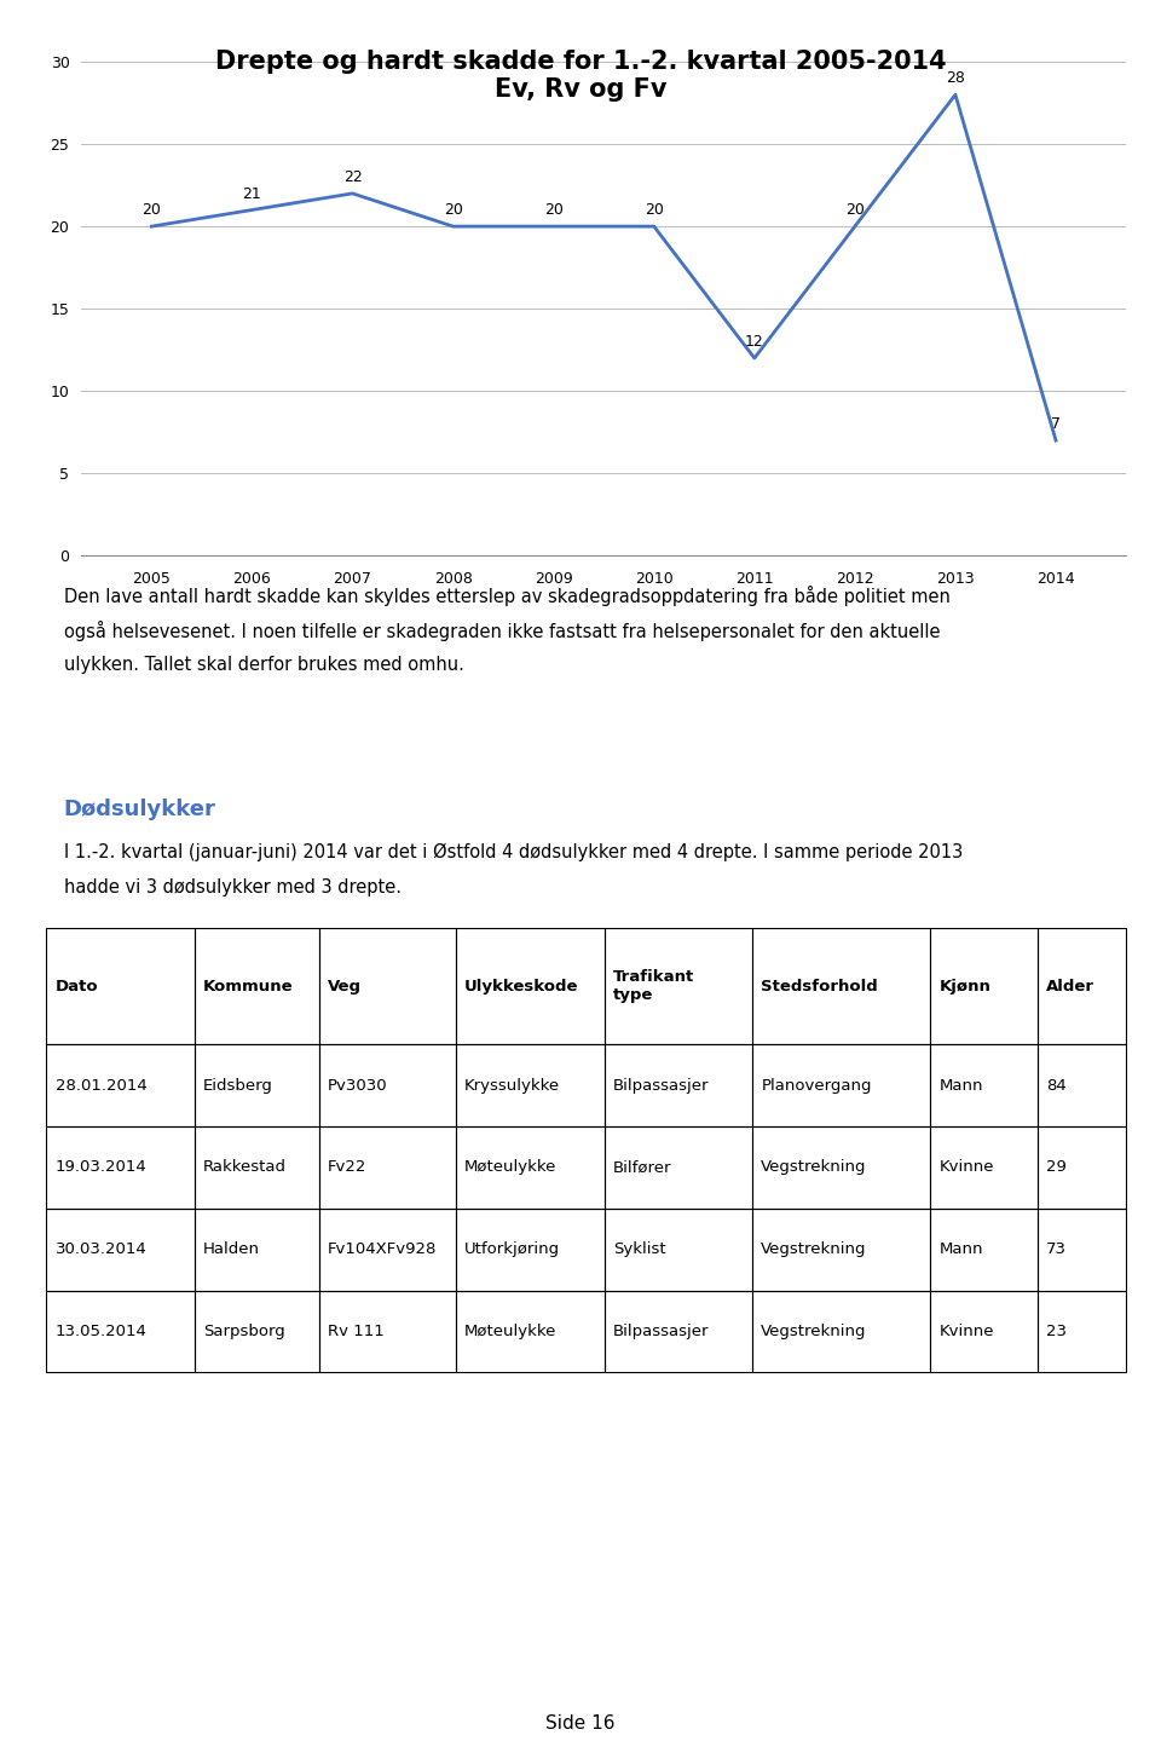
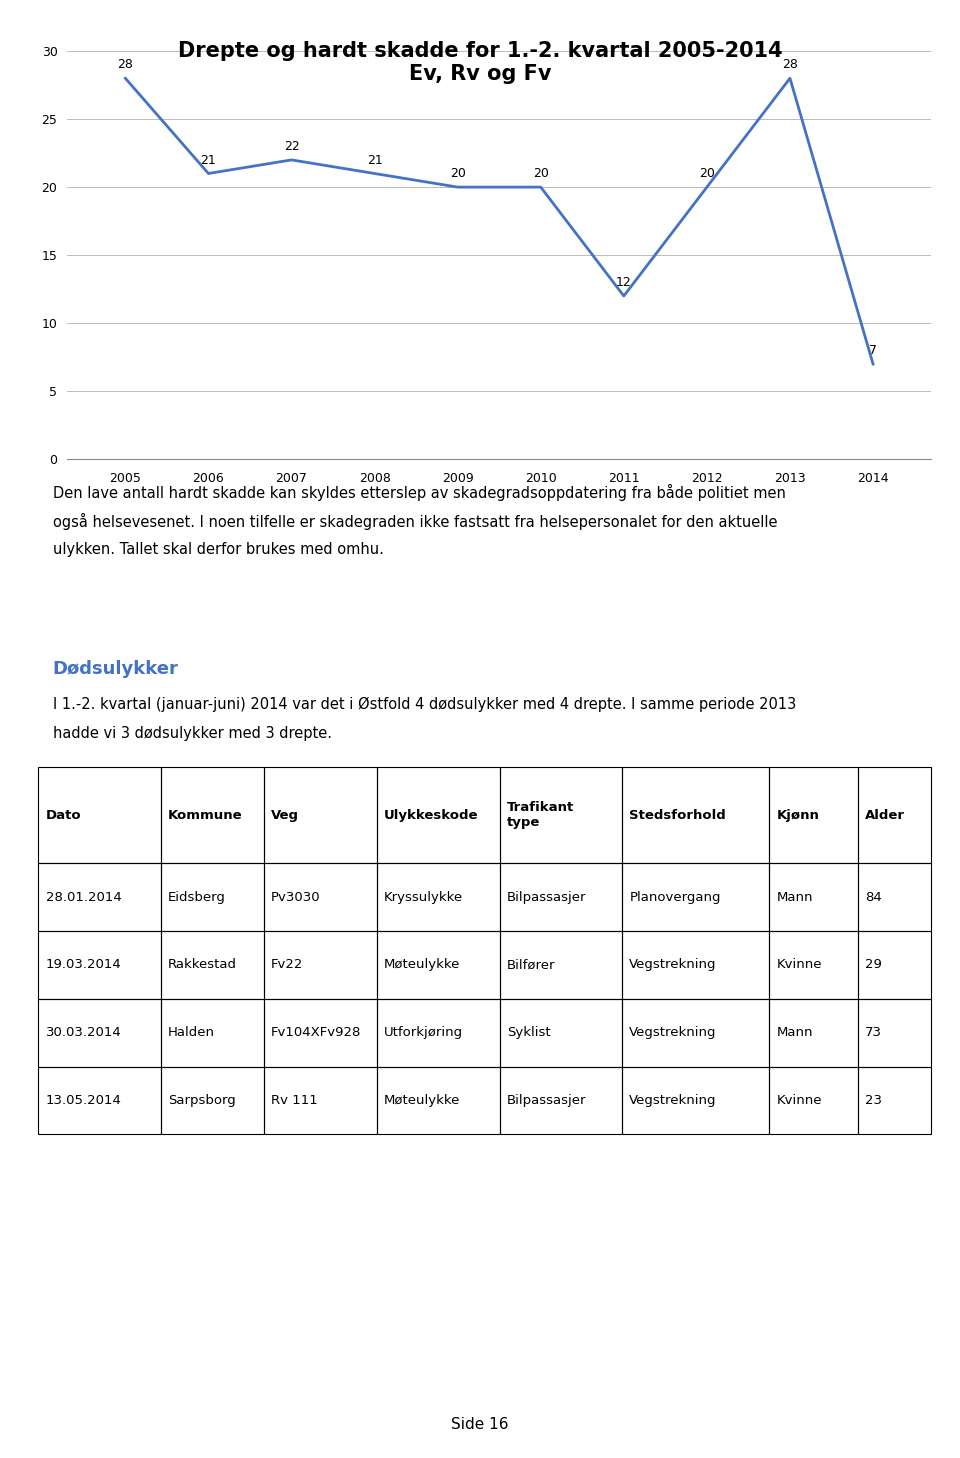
2005: 20 -> 28
2008: 20 -> 21
